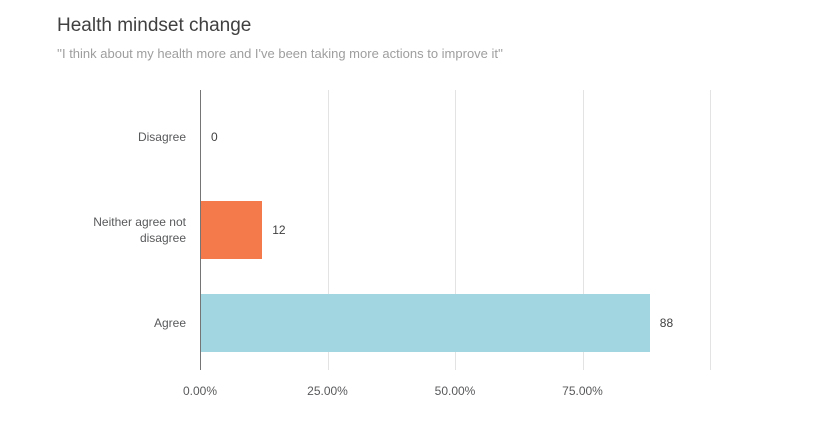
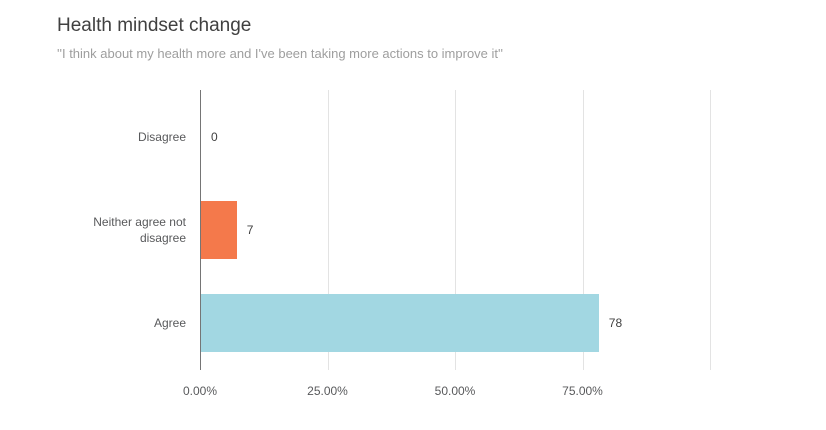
Neither agree not disagree: 12 -> 7
Agree: 88 -> 78
